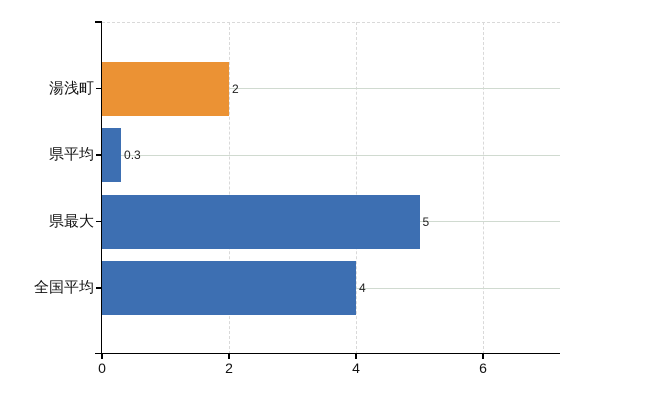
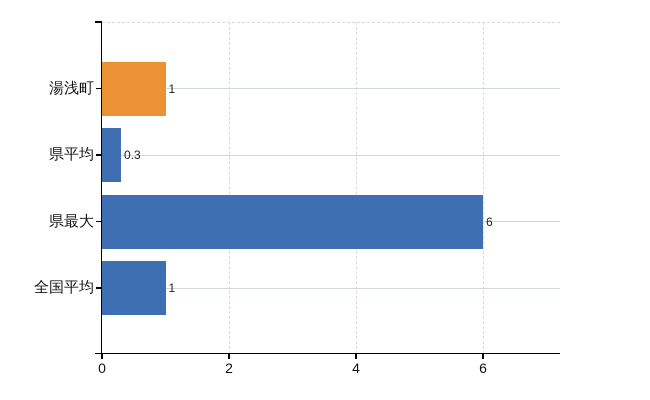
湯浅町: 2 -> 1
県最大: 5 -> 6
全国平均: 4 -> 1
